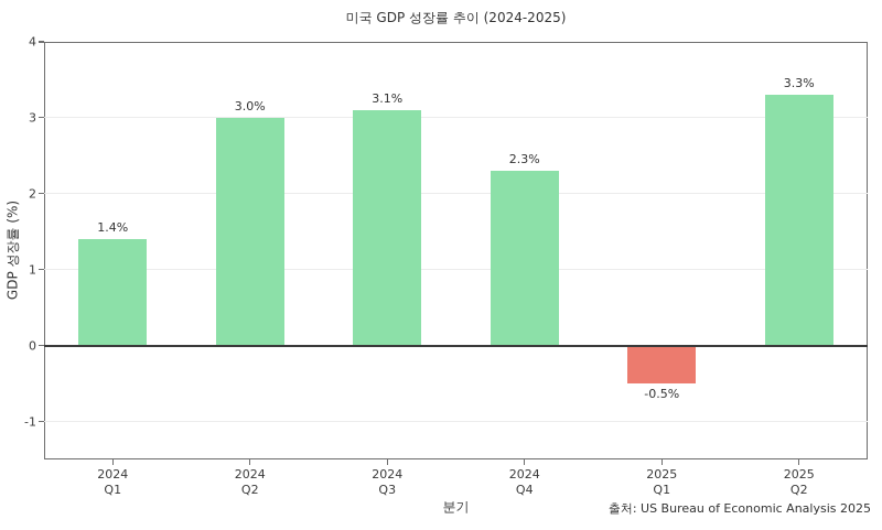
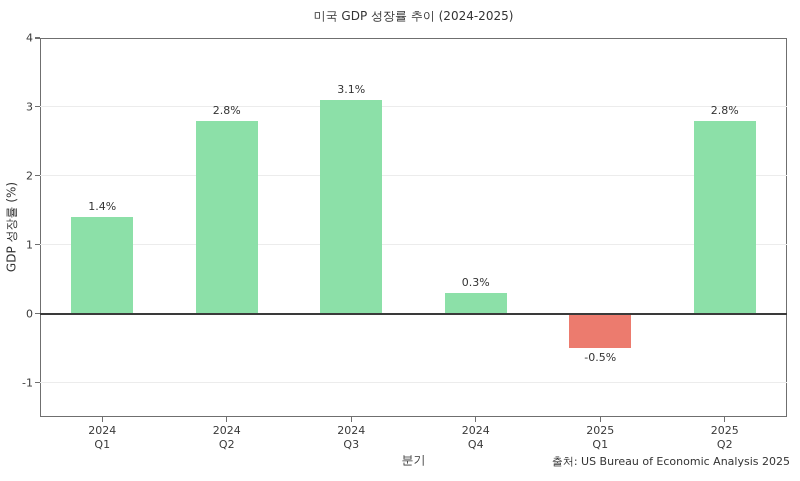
2024 Q2: 3.0% -> 2.8%
2024 Q4: 2.3% -> 0.3%
2025 Q2: 3.3% -> 2.8%
